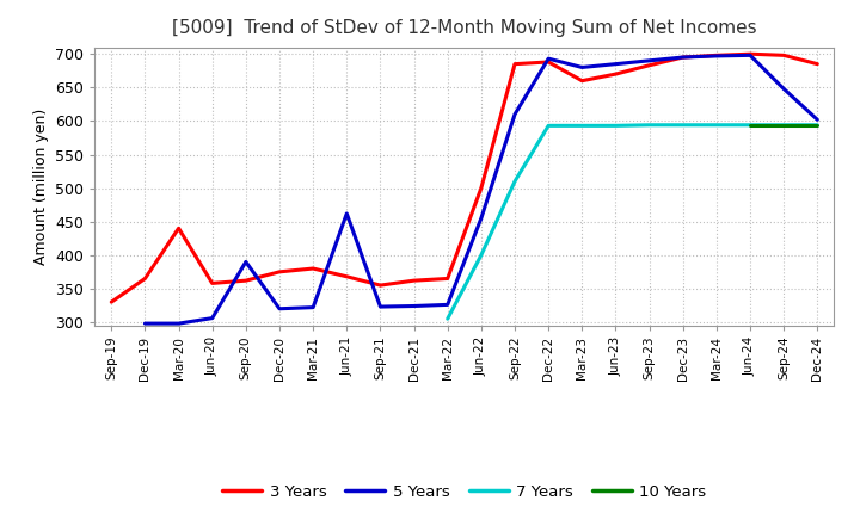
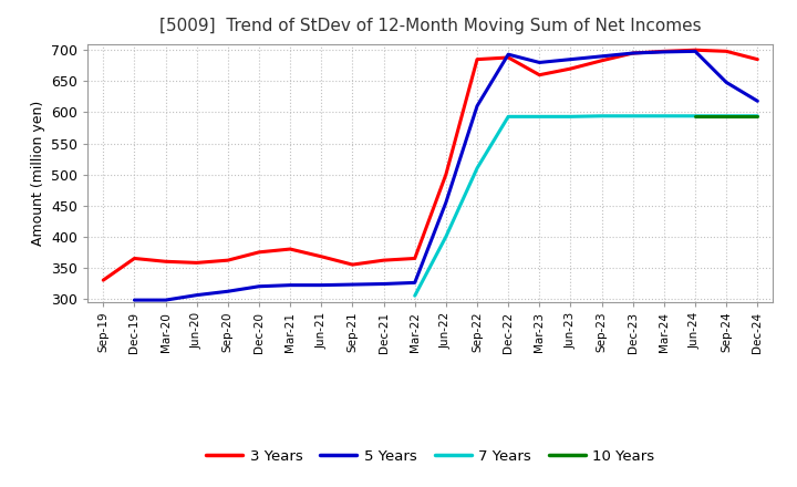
3 Years/Mar-20: 440 -> 360
5 Years/Sep-20: 390 -> 312
5 Years/Jun-21: 462 -> 322
5 Years/Dec-24: 602 -> 618
